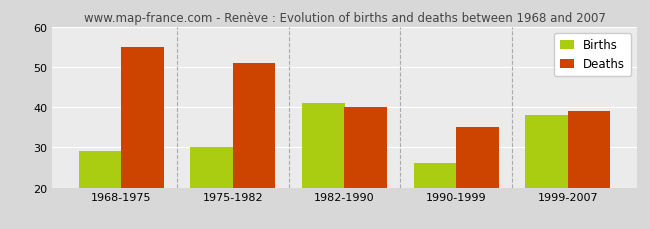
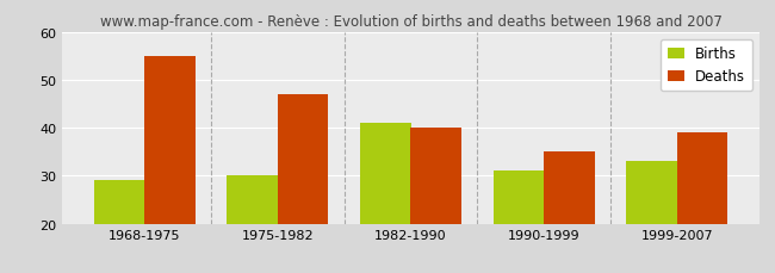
Deaths/1975-1982: 51 -> 47
Births/1990-1999: 26 -> 31
Births/1999-2007: 38 -> 33
